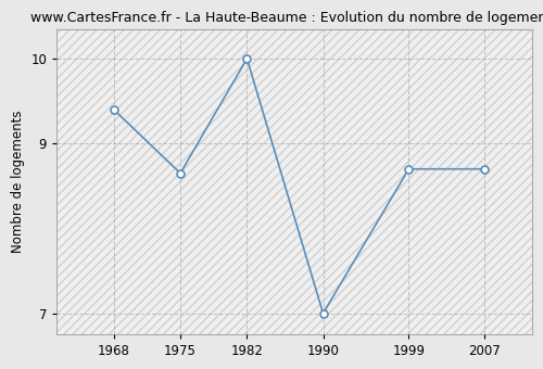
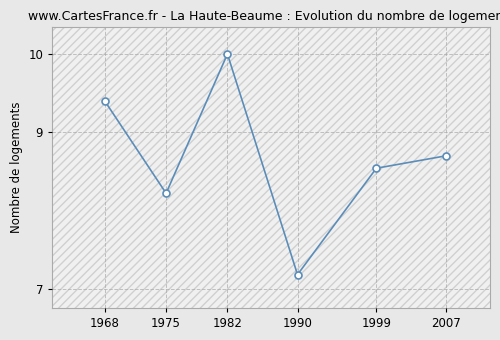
1975: 8.65 -> 8.22
1990: 7.00 -> 7.18
1999: 8.70 -> 8.54
